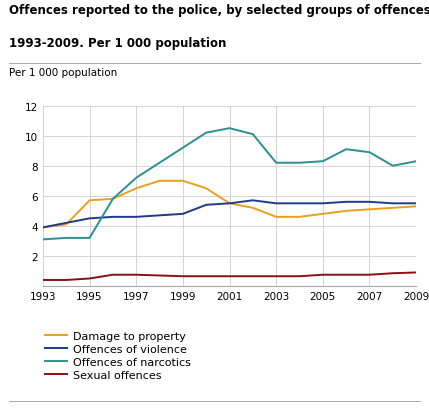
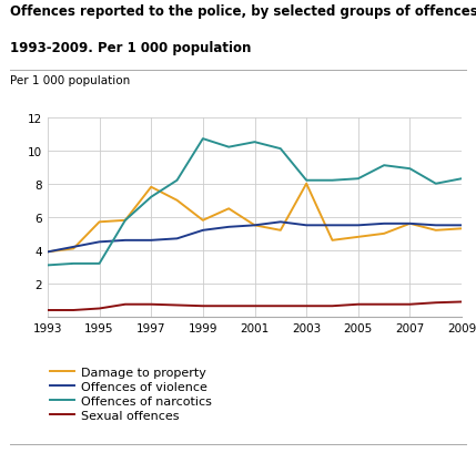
Damage to property/1997: 6.5 -> 7.8
Damage to property/1999: 7.0 -> 5.8
Offences of violence/1999: 4.8 -> 5.2
Offences of narcotics/1999: 9.2 -> 10.7
Damage to property/2003: 4.6 -> 8.0
Damage to property/2007: 5.1 -> 5.6
